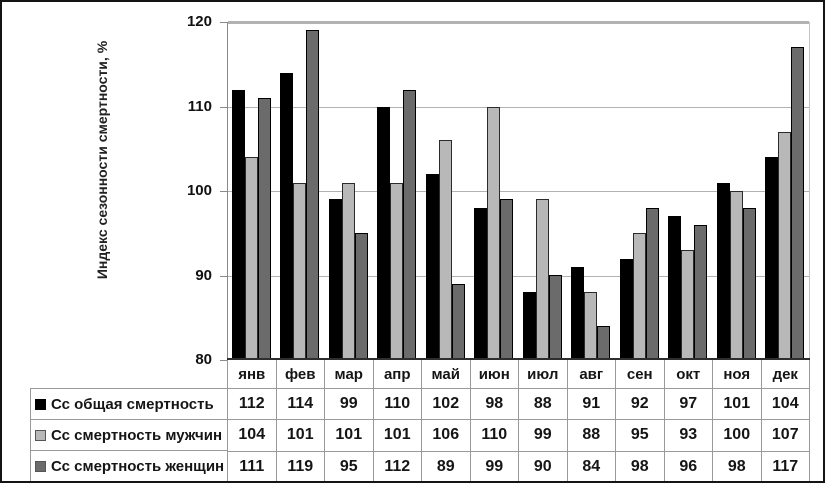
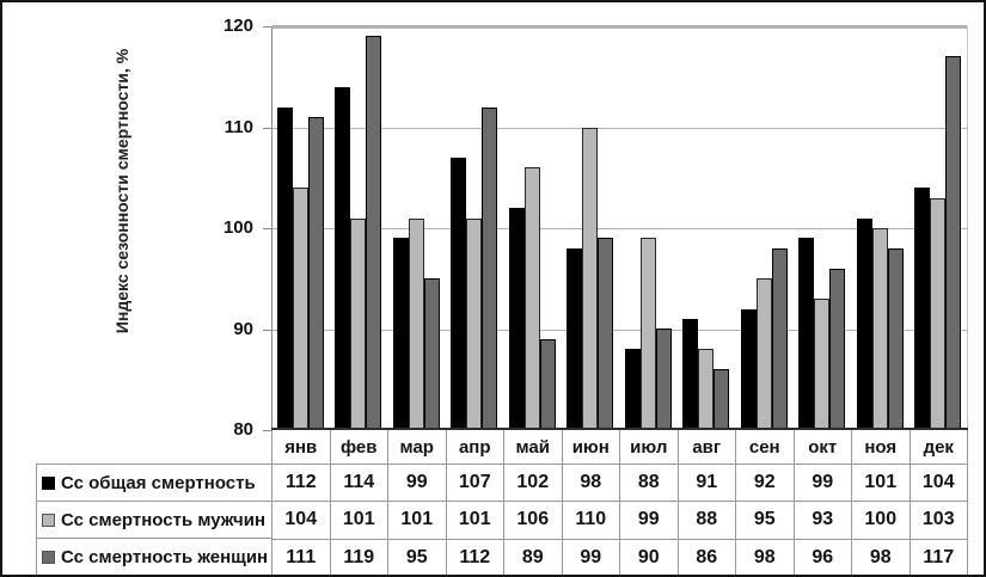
Сс общая смертность/апр: 110 -> 107
Сс смертность женщин/авг: 84 -> 86
Сс общая смертность/окт: 97 -> 99
Сс смертность мужчин/дек: 107 -> 103
